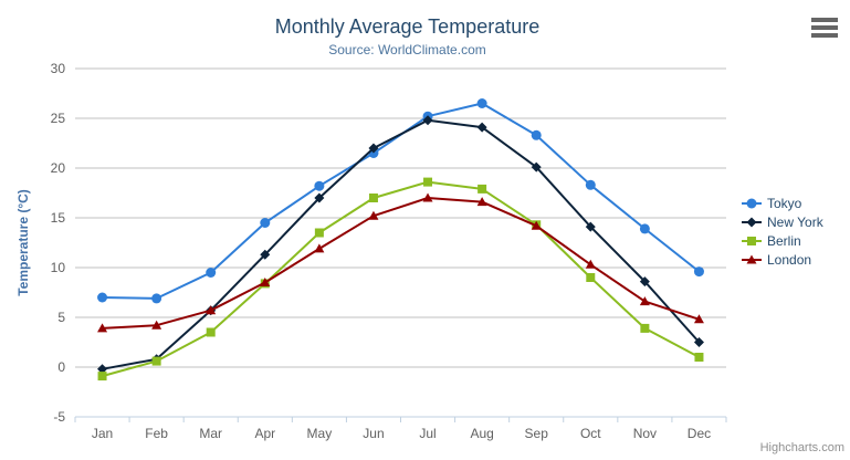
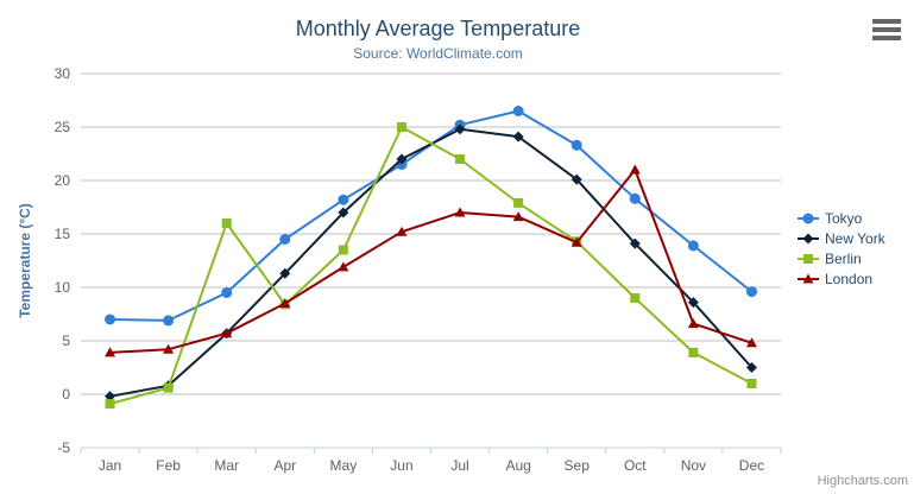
Berlin/Mar: 4 -> 16
Berlin/Jun: 17 -> 25
Berlin/Jul: 19 -> 22
London/Oct: 10 -> 21
